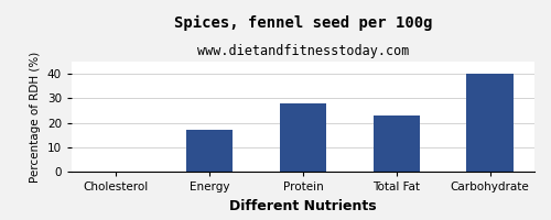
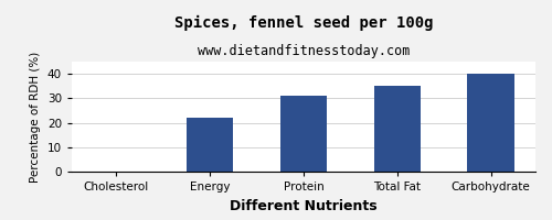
Energy: 17 -> 22
Protein: 28 -> 31
Total Fat: 23 -> 35
